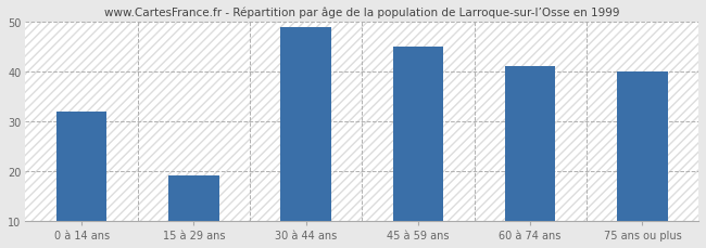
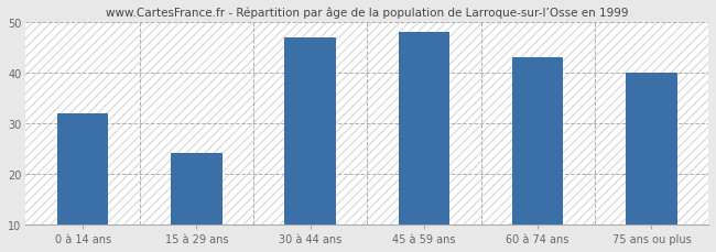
15 à 29 ans: 19 -> 24
30 à 44 ans: 49 -> 47
45 à 59 ans: 45 -> 48
60 à 74 ans: 41 -> 43
